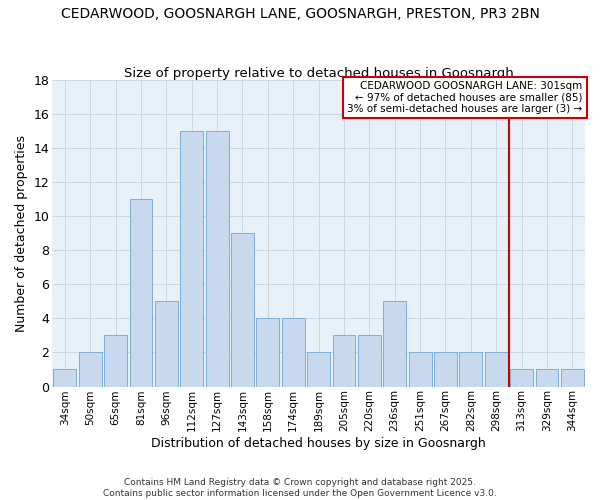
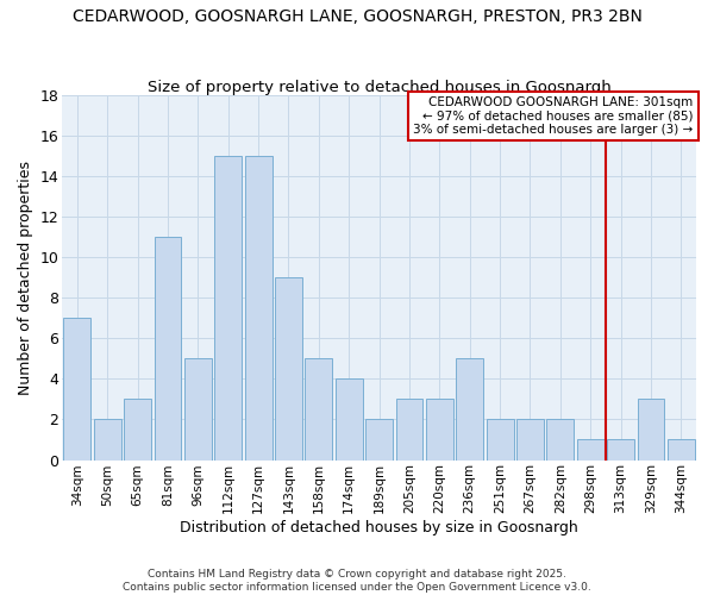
34sqm: 1 -> 7
158sqm: 4 -> 5
298sqm: 2 -> 1
329sqm: 1 -> 3
